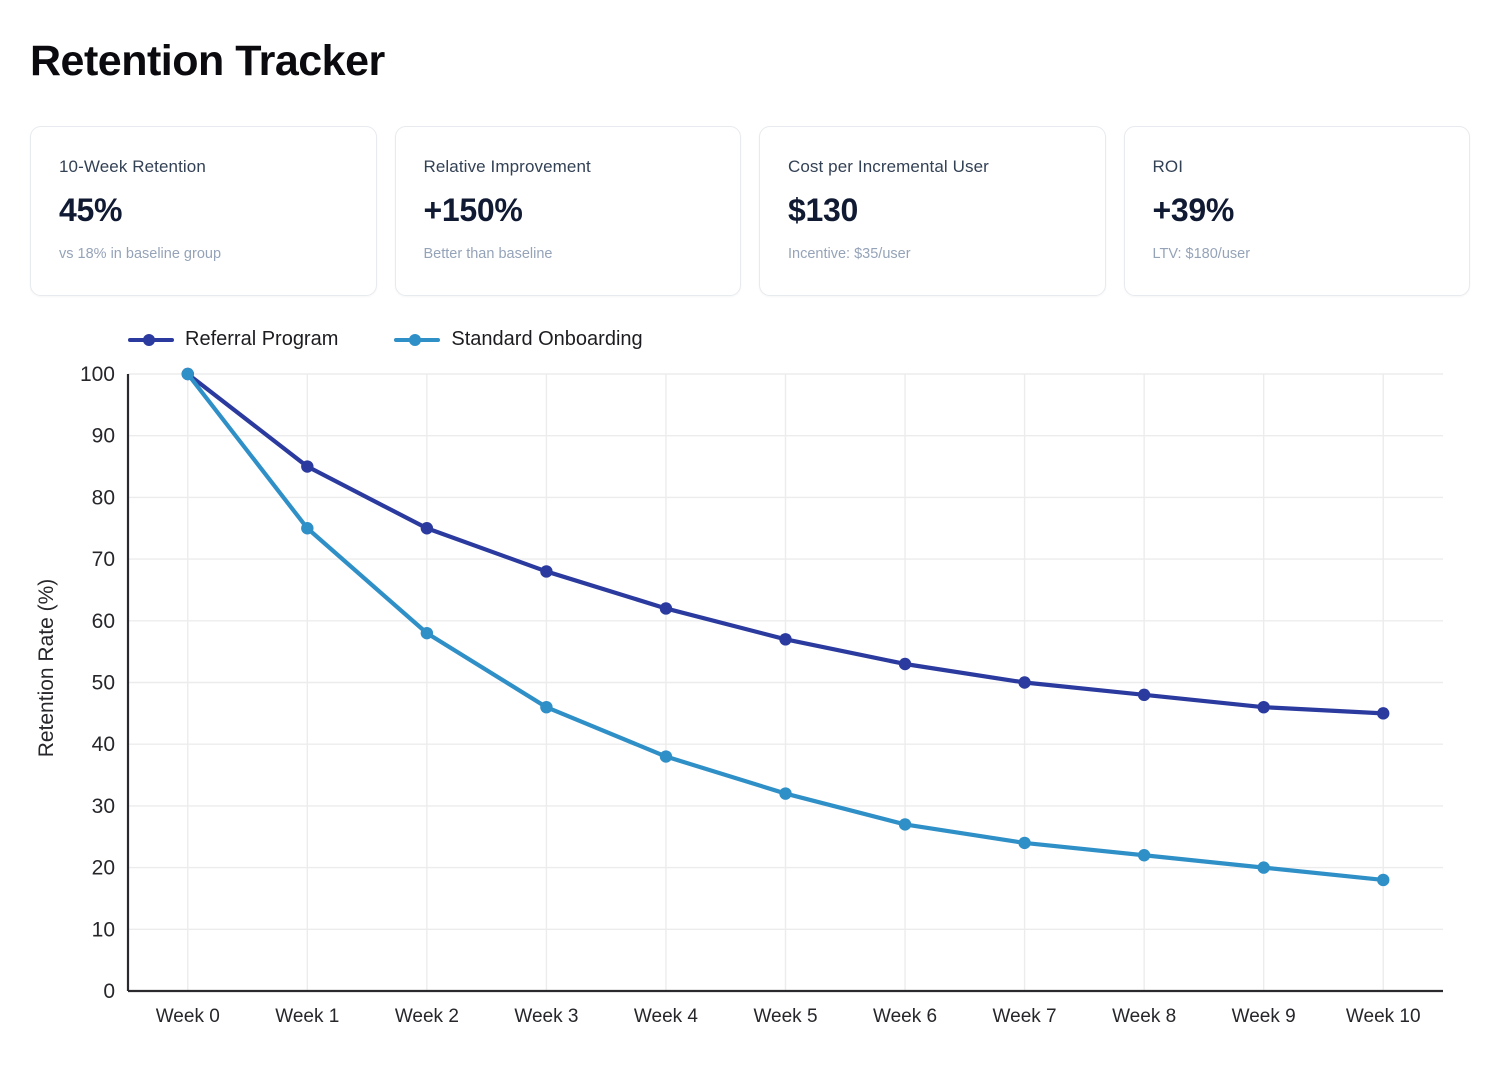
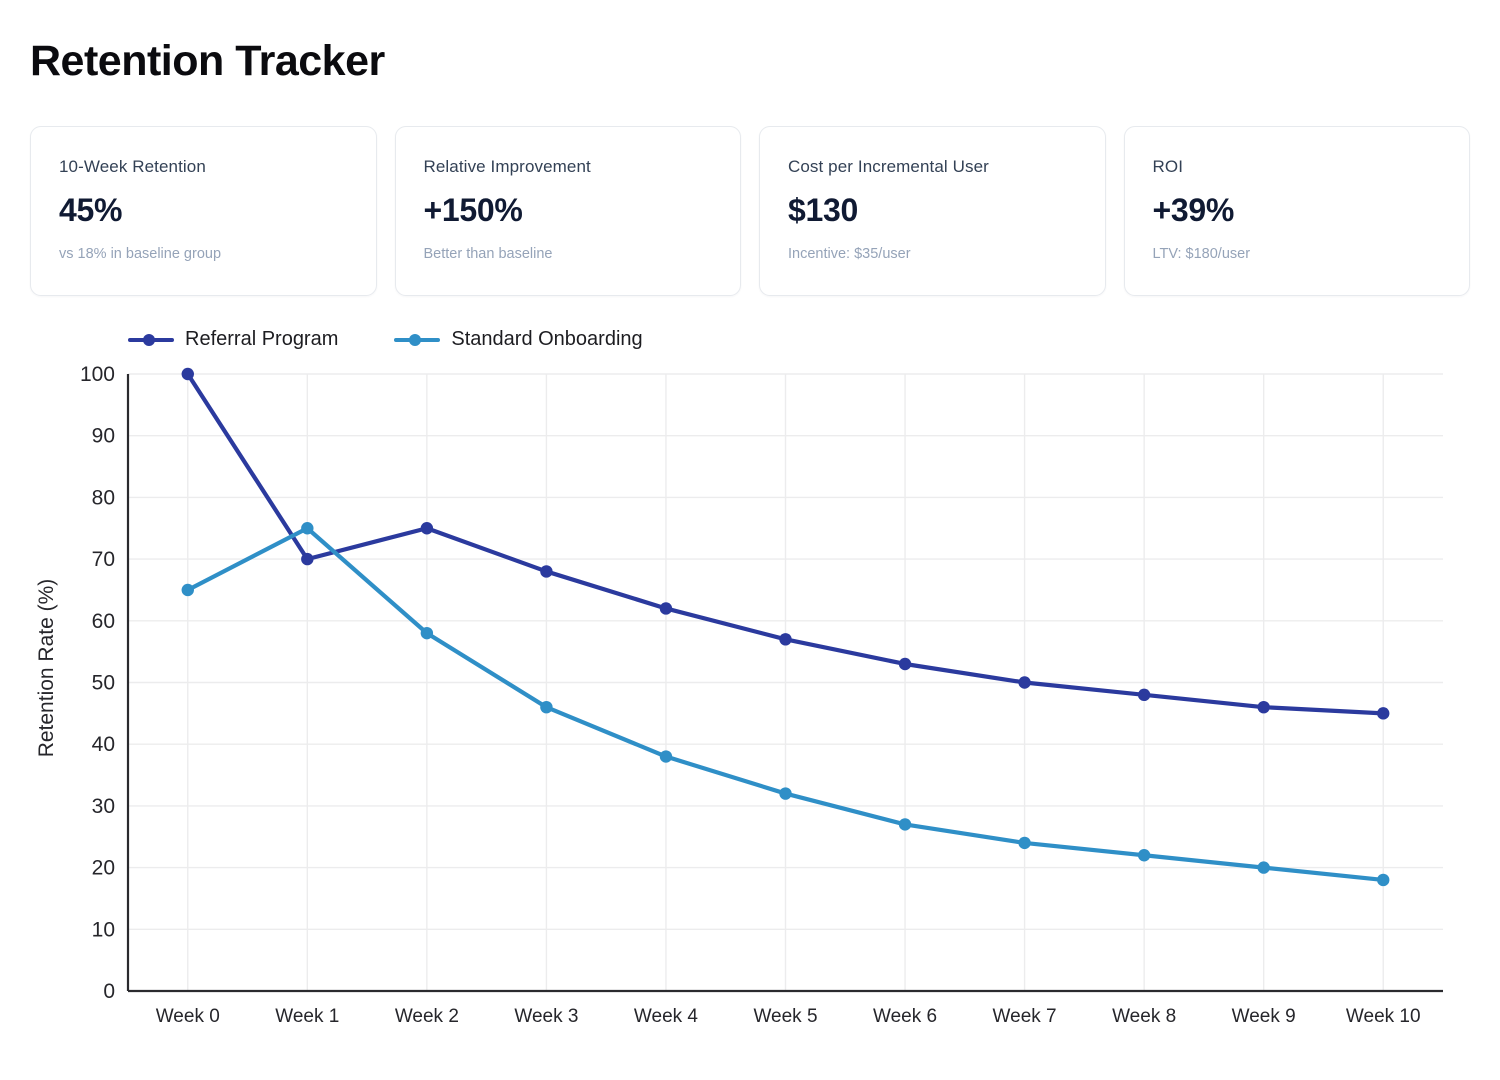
Standard Onboarding/Week 0: 100 -> 65
Referral Program/Week 1: 85 -> 70
